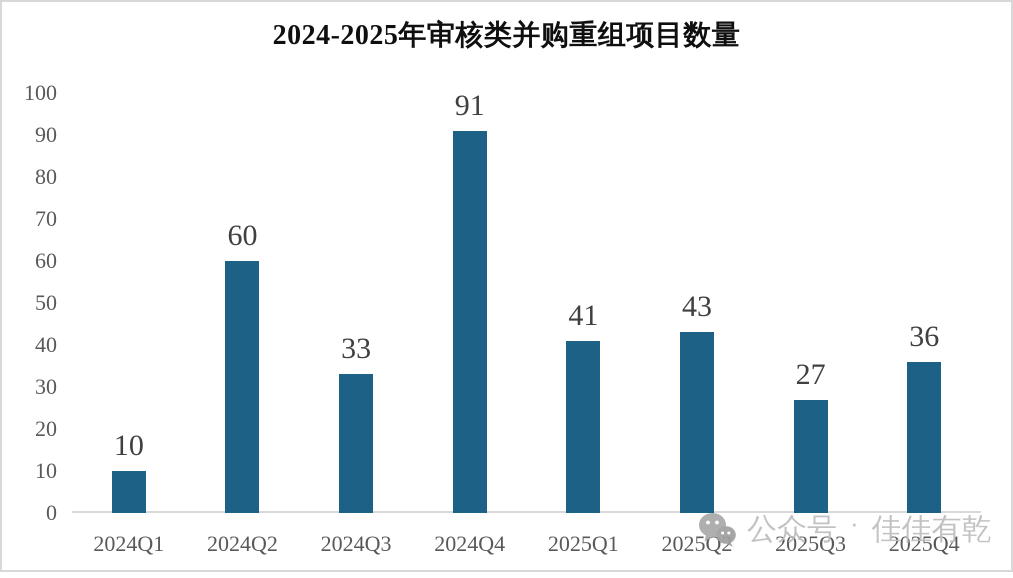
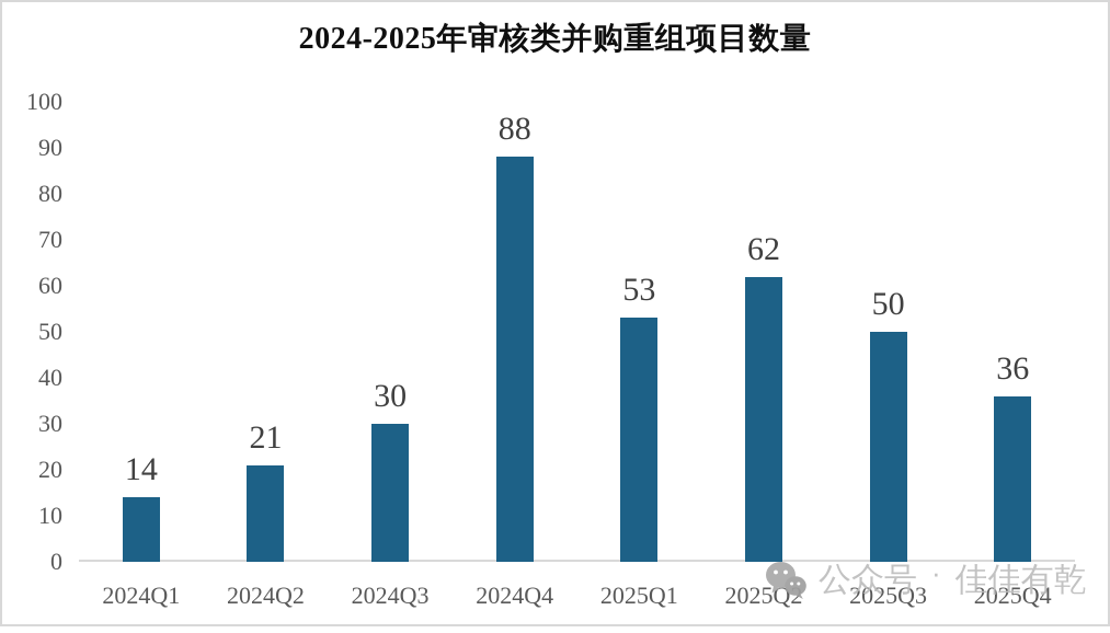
2024Q1: 10 -> 14
2024Q2: 60 -> 21
2024Q3: 33 -> 30
2024Q4: 91 -> 88
2025Q1: 41 -> 53
2025Q2: 43 -> 62
2025Q3: 27 -> 50
